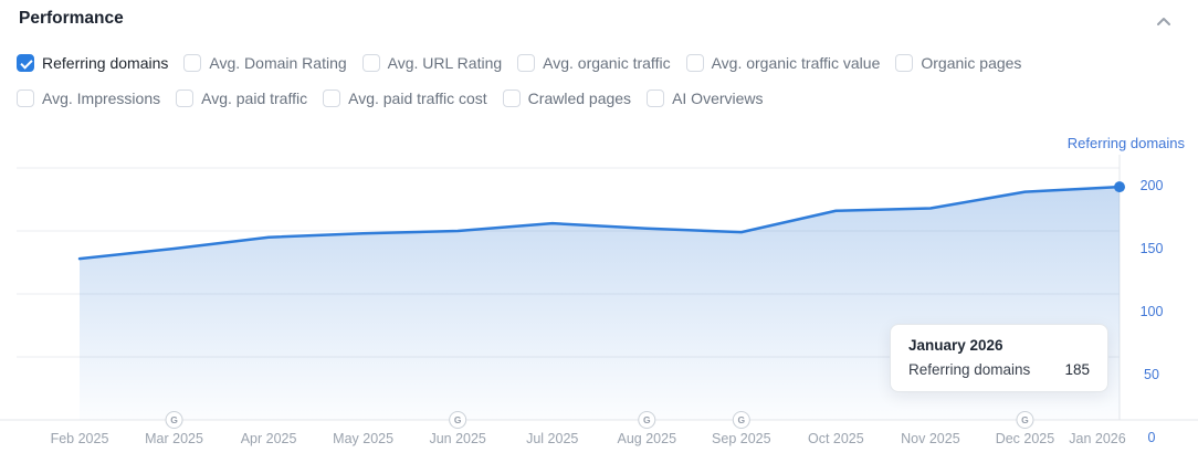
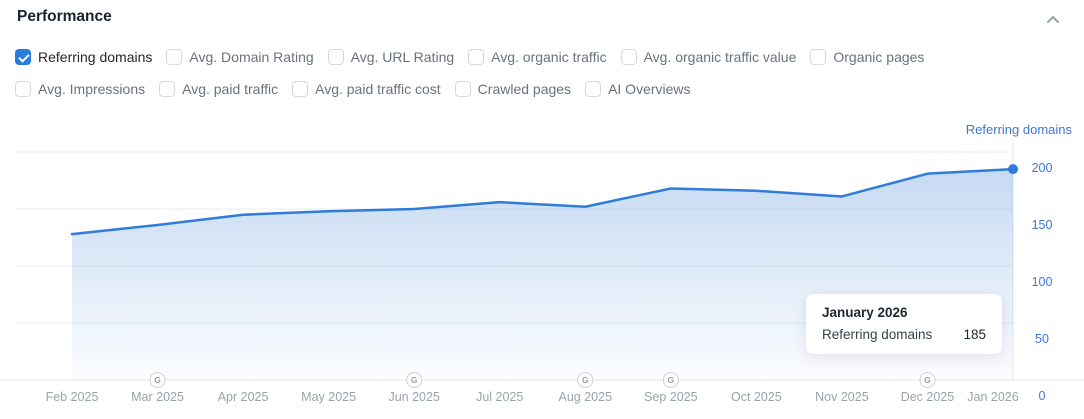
Sep 2025: 149 -> 168
Nov 2025: 168 -> 161
